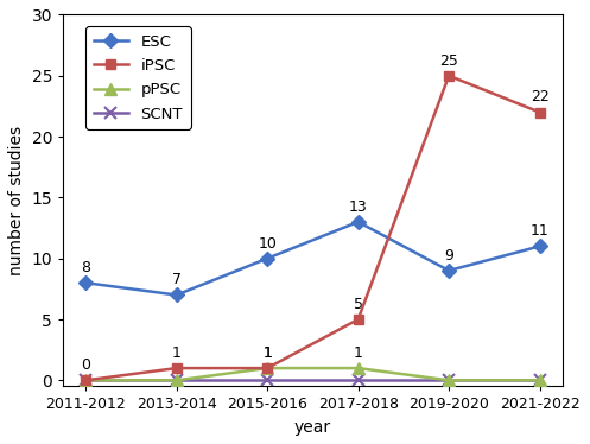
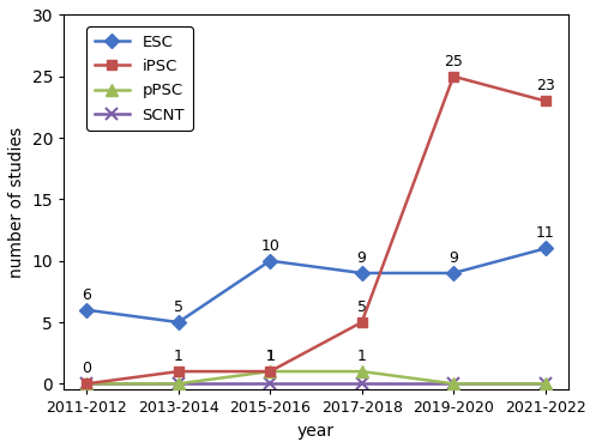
ESC/2011-2012: 8 -> 6
ESC/2013-2014: 7 -> 5
ESC/2017-2018: 13 -> 9
iPSC/2021-2022: 22 -> 23
